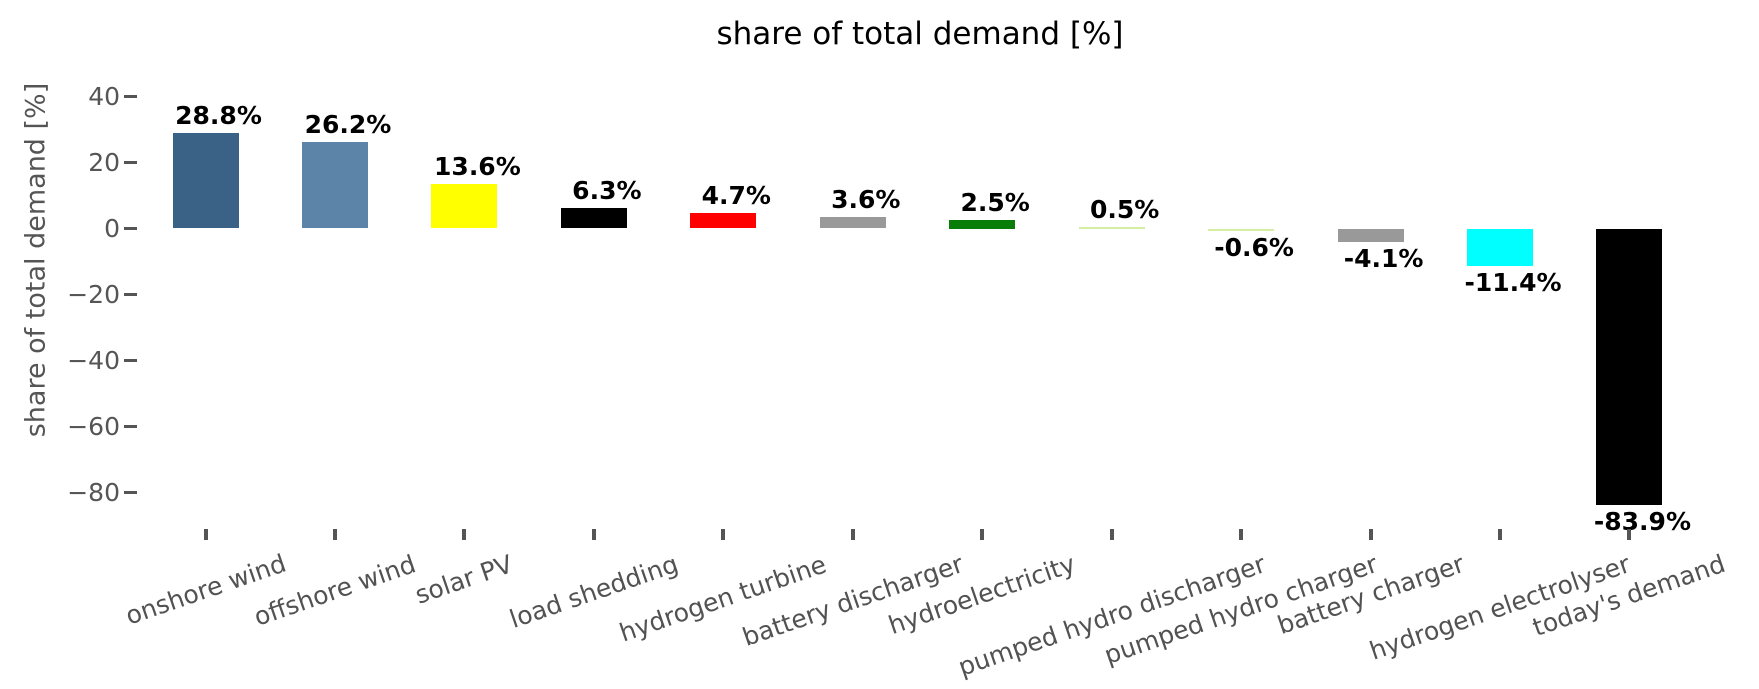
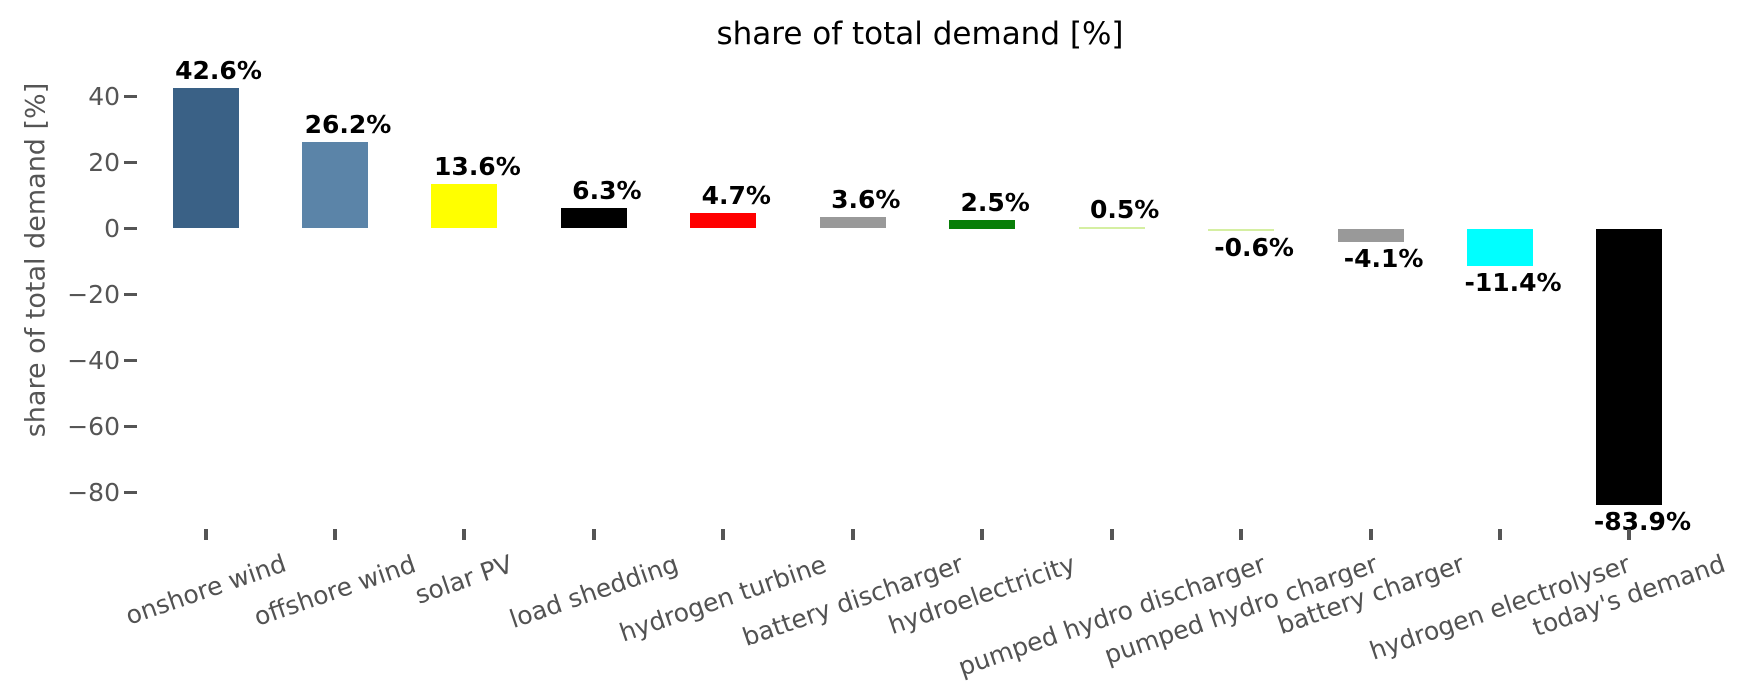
onshore wind: 28.8% -> 42.6%
